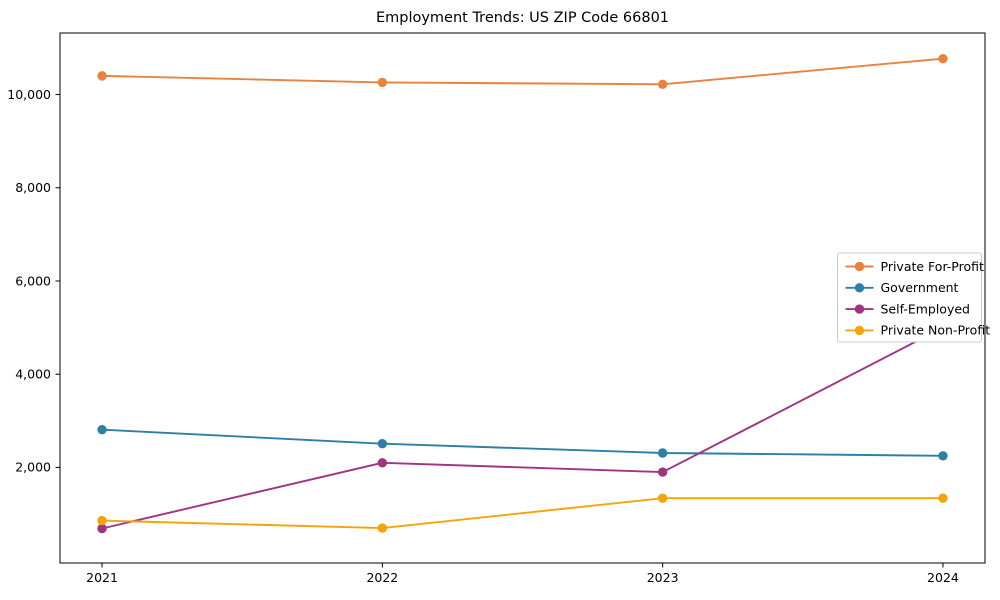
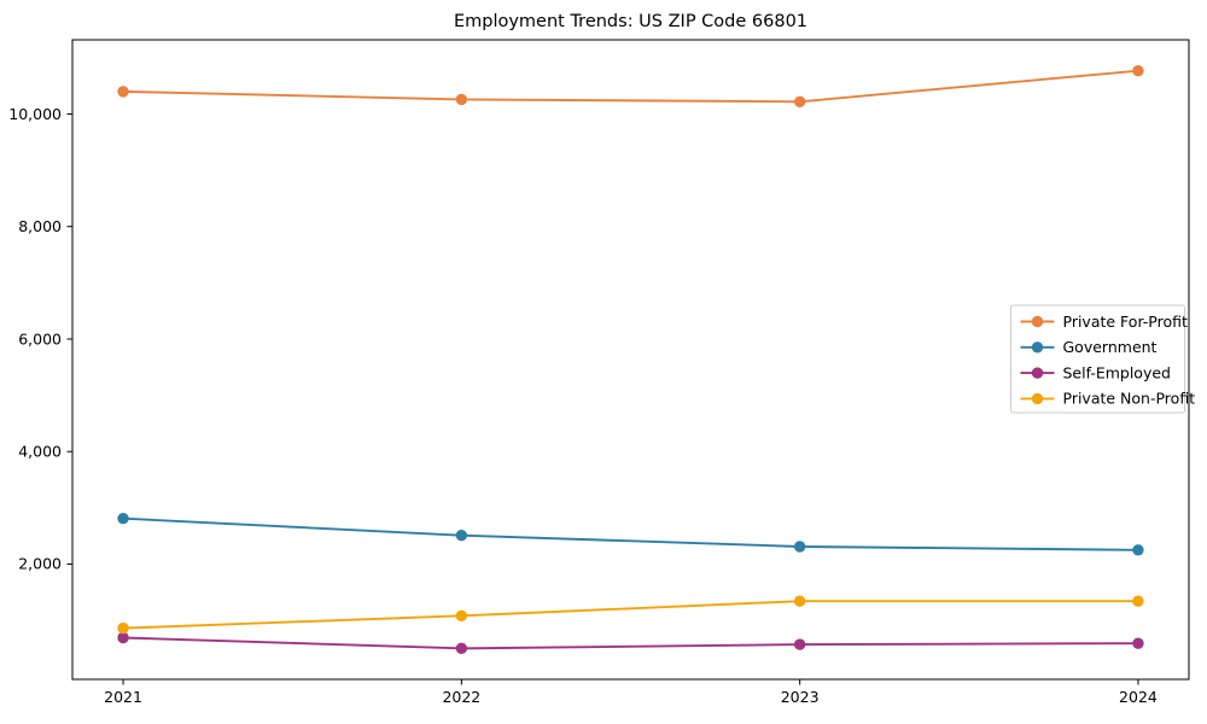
Self-Employed/2022: 2100 -> 500
Private Non-Profit/2022: 700 -> 1100
Self-Employed/2023: 1900 -> 600
Self-Employed/2024: 5000 -> 600
